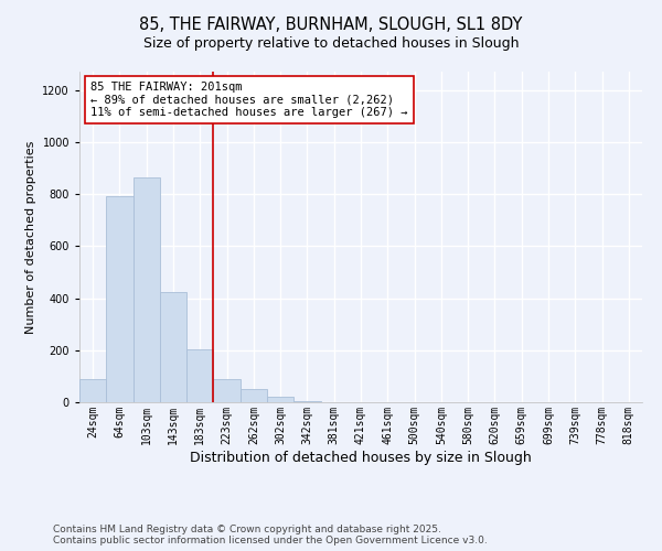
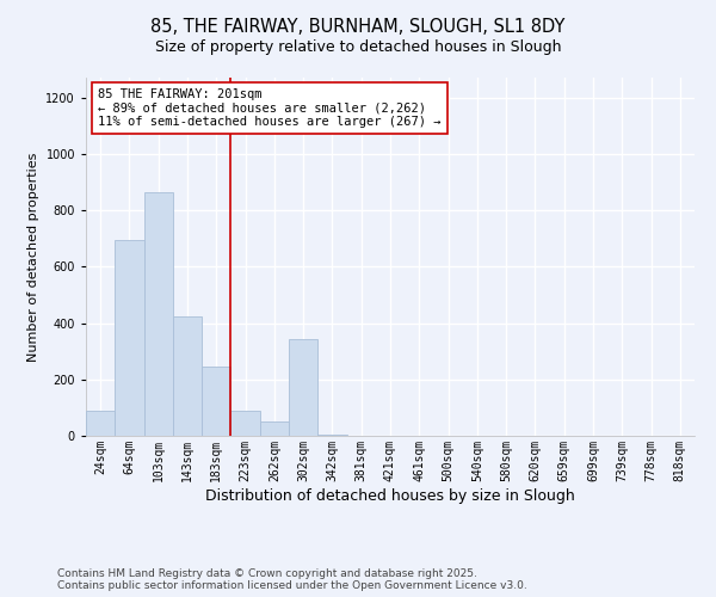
64sqm: 790 -> 695
183sqm: 205 -> 245
302sqm: 20 -> 345
